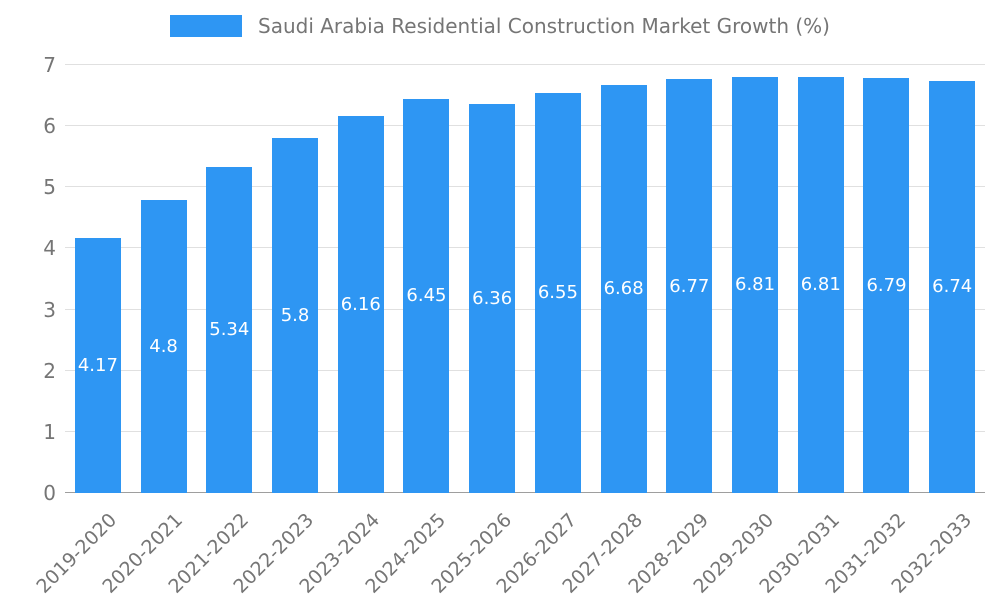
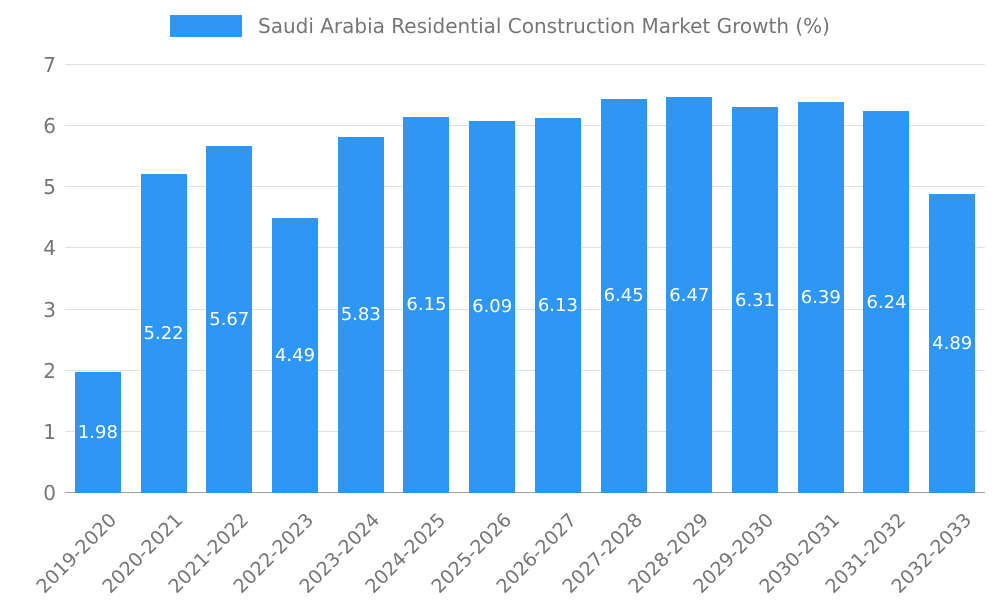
2019-2020: 4.17 -> 1.98
2020-2021: 4.8 -> 5.22
2021-2022: 5.34 -> 5.67
2022-2023: 5.8 -> 4.49
2023-2024: 6.16 -> 5.83
2024-2025: 6.45 -> 6.15
2025-2026: 6.36 -> 6.09
2026-2027: 6.55 -> 6.13
2027-2028: 6.68 -> 6.45
2028-2029: 6.77 -> 6.47
2029-2030: 6.81 -> 6.31
2030-2031: 6.81 -> 6.39
2031-2032: 6.79 -> 6.24
2032-2033: 6.74 -> 4.89
